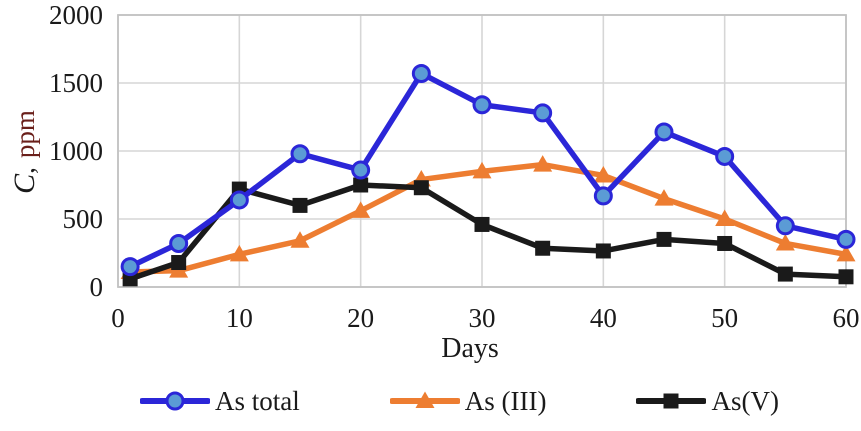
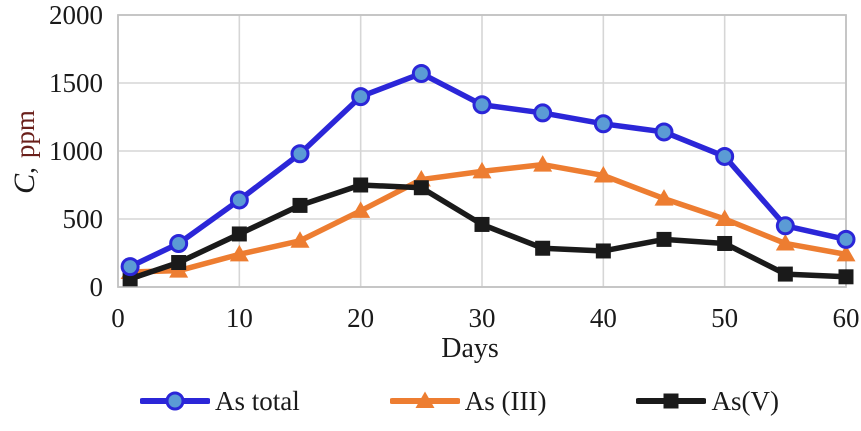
As(V)/10: 720 -> 390
As total/20: 860 -> 1400
As total/40: 670 -> 1200
